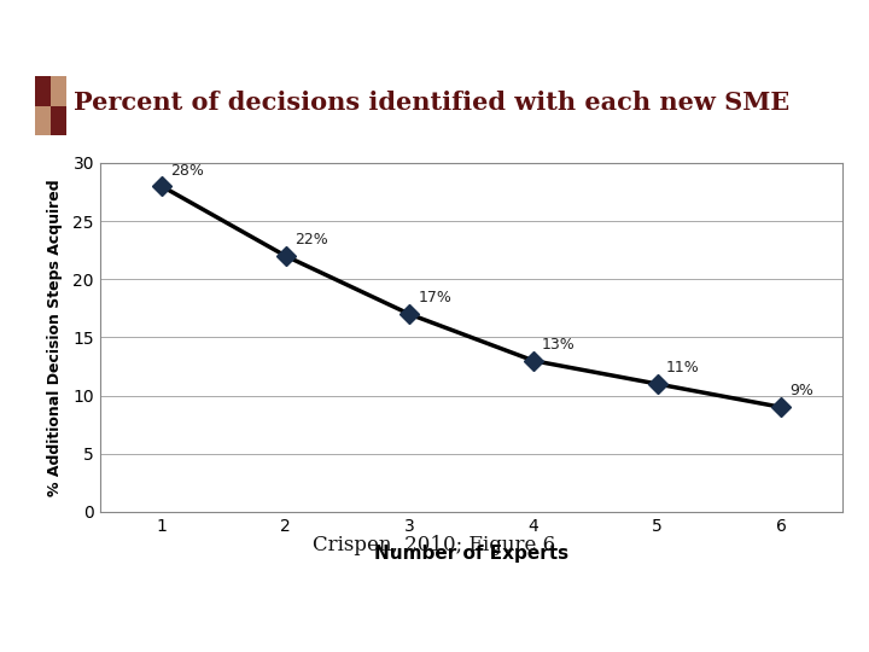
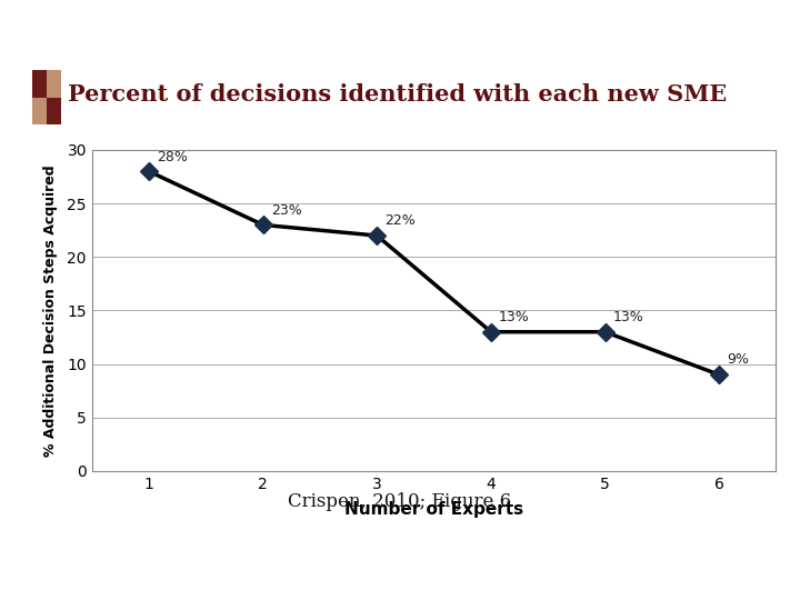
2: 22% -> 23%
3: 17% -> 22%
5: 11% -> 13%
